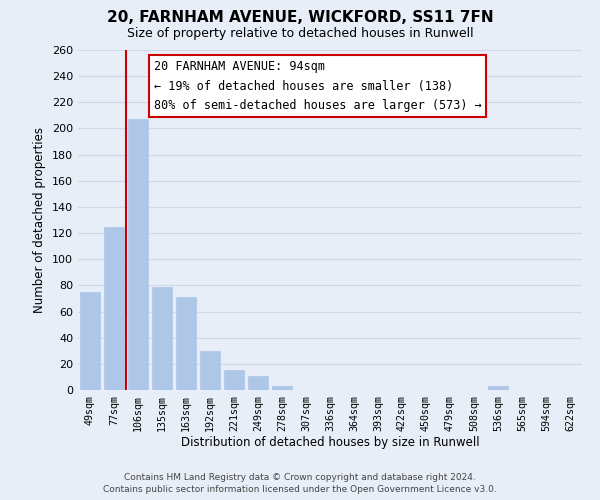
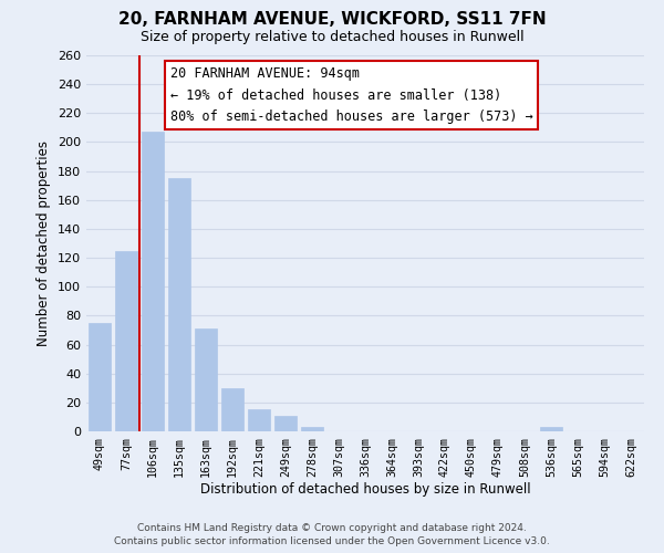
135sqm: 79 -> 175
